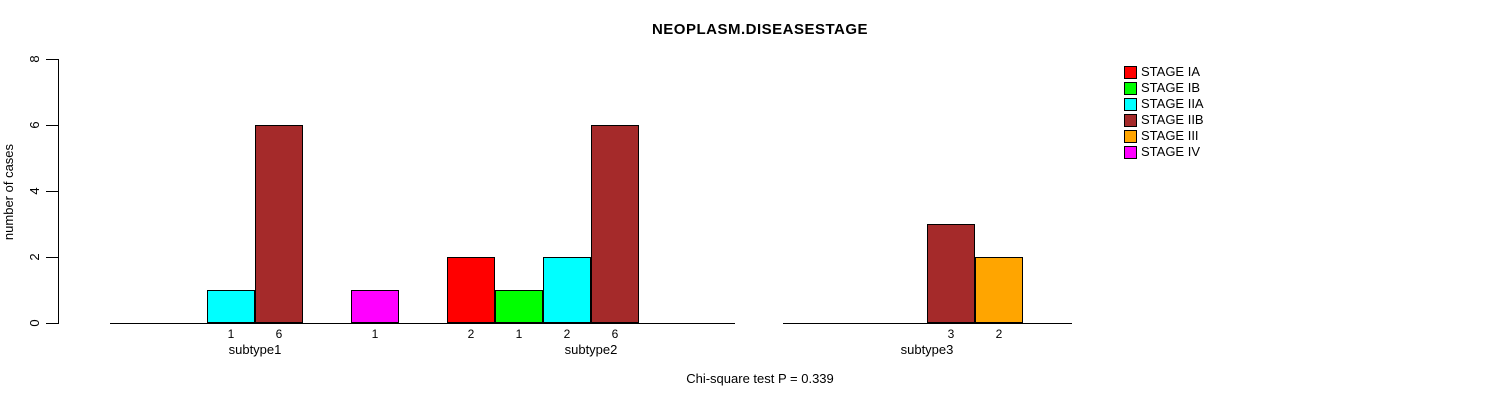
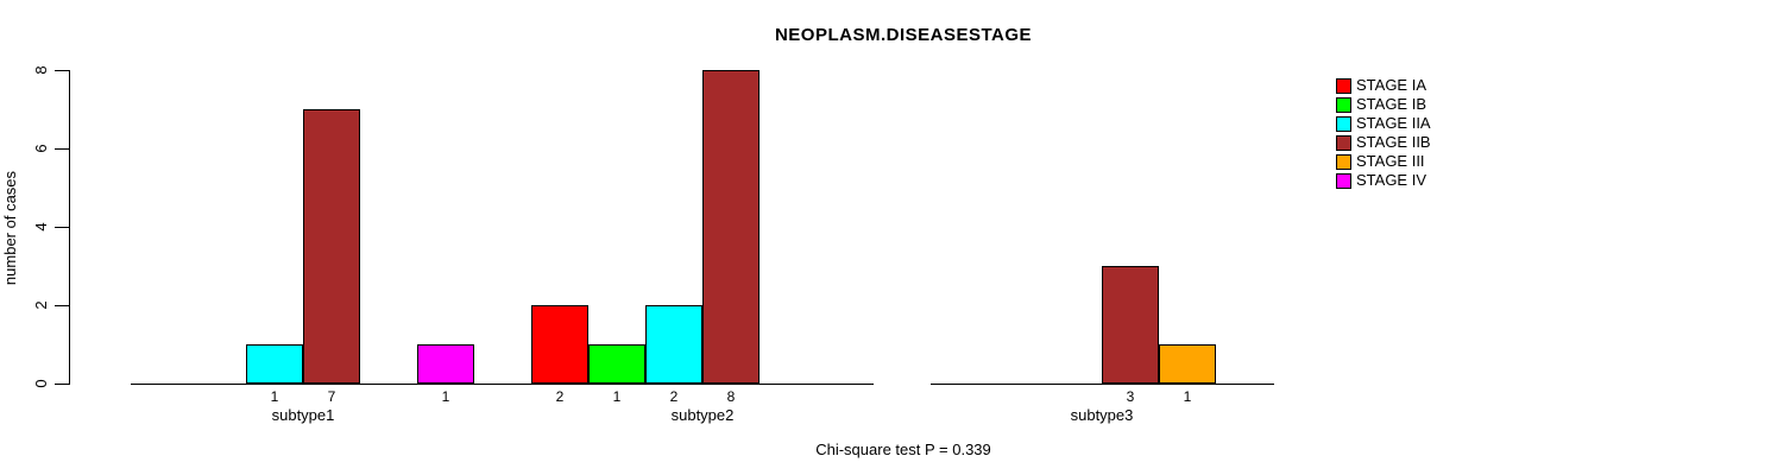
STAGE IIB/subtype1: 6 -> 7
STAGE IIB/subtype2: 6 -> 8
STAGE III/subtype3: 2 -> 1
